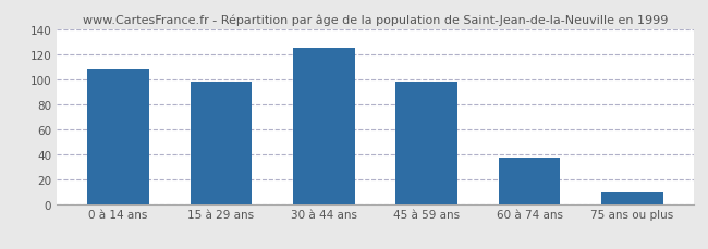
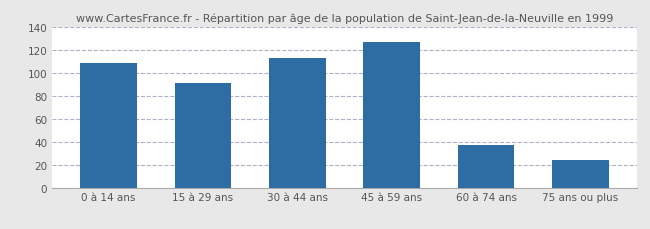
15 à 29 ans: 98 -> 91
30 à 44 ans: 125 -> 113
45 à 59 ans: 98 -> 127
75 ans ou plus: 9 -> 24
